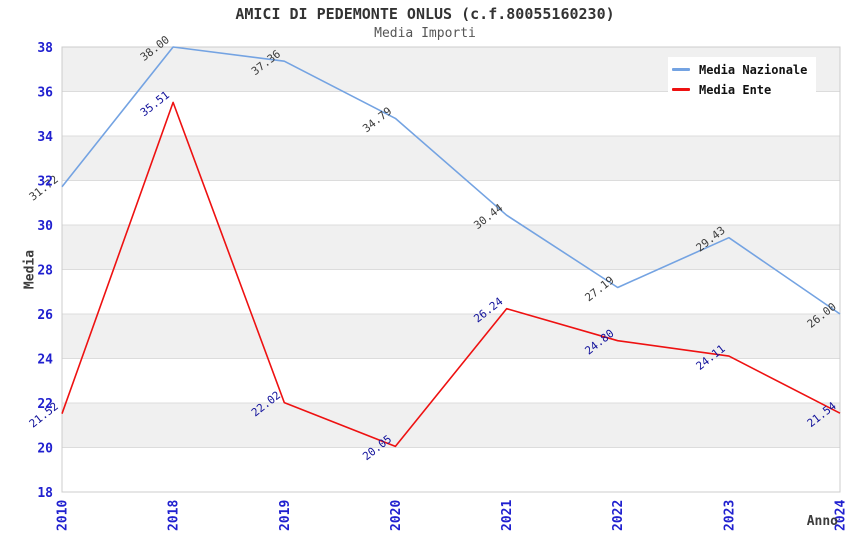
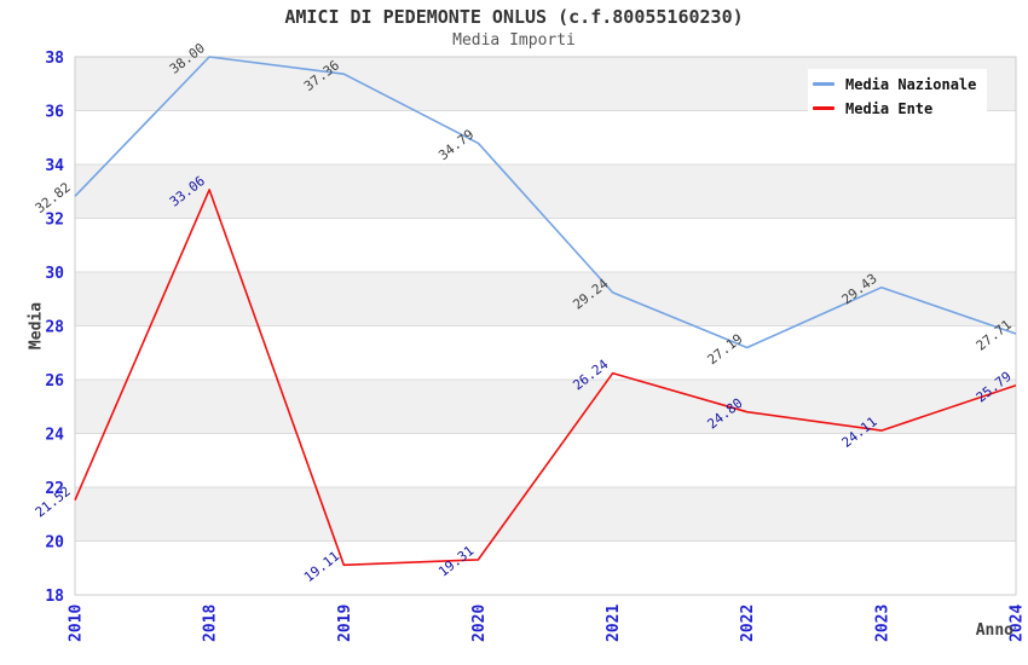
Media Nazionale/2010: 31.72 -> 32.82
Media Ente/2018: 35.51 -> 33.06
Media Ente/2019: 22.02 -> 19.11
Media Ente/2020: 20.05 -> 19.31
Media Nazionale/2021: 30.44 -> 29.24
Media Nazionale/2024: 26.00 -> 27.71
Media Ente/2024: 21.54 -> 25.79
